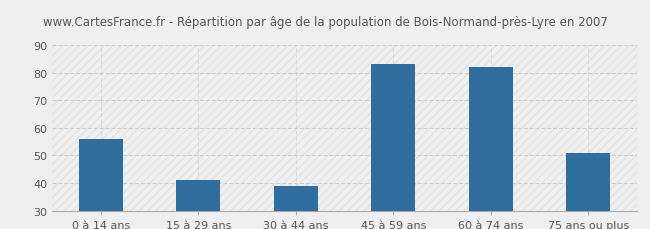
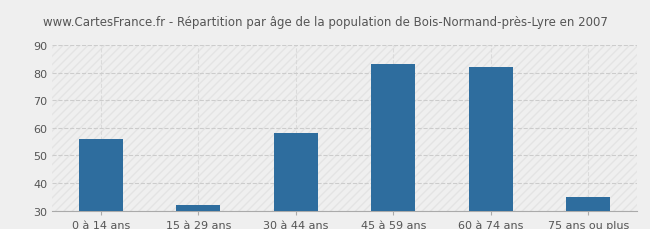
15 à 29 ans: 41 -> 32
30 à 44 ans: 39 -> 58
75 ans ou plus: 51 -> 35
